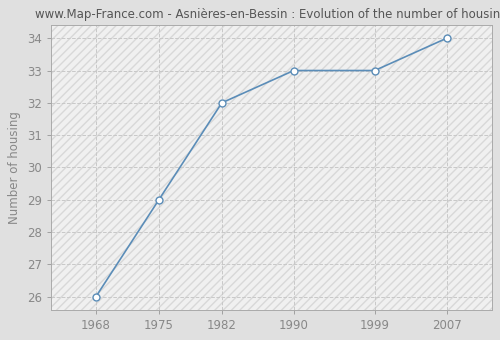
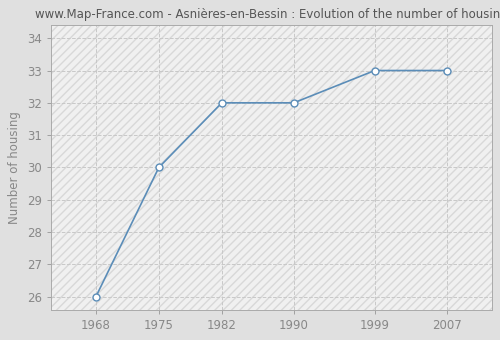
1975: 29 -> 30
1990: 33 -> 32
2007: 34 -> 33
